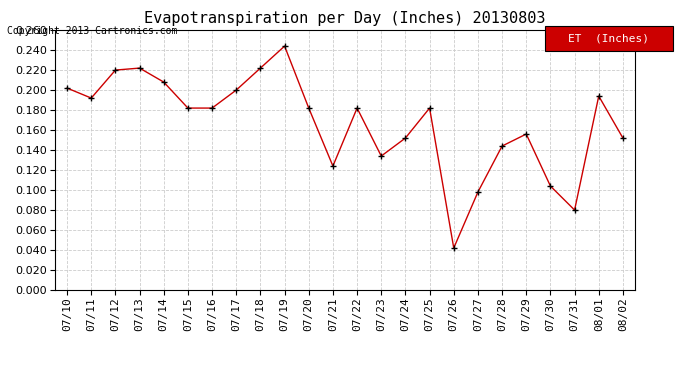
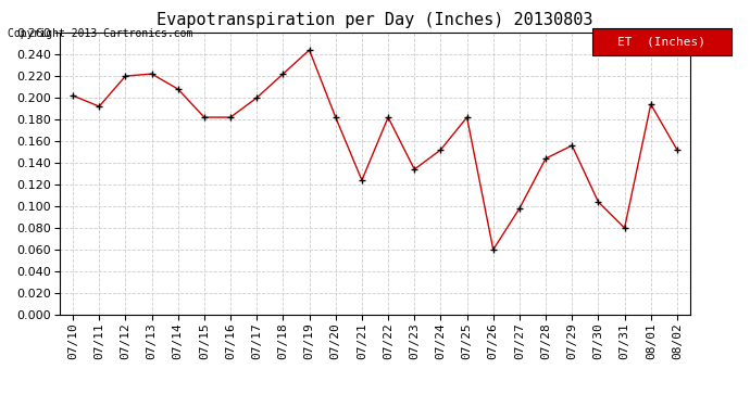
07/26: 0.042 -> 0.060
